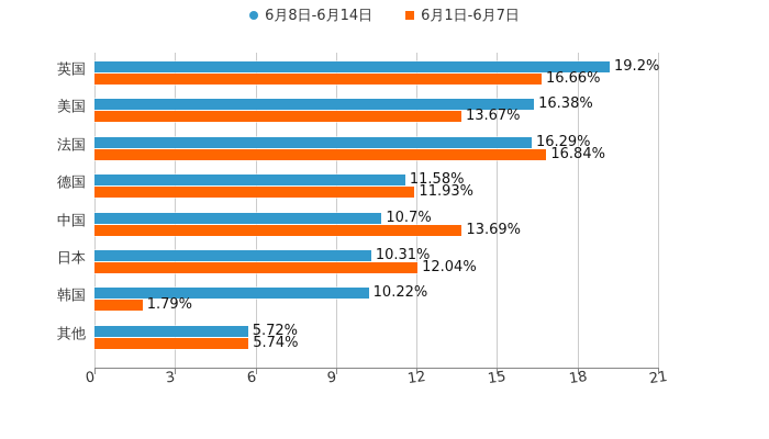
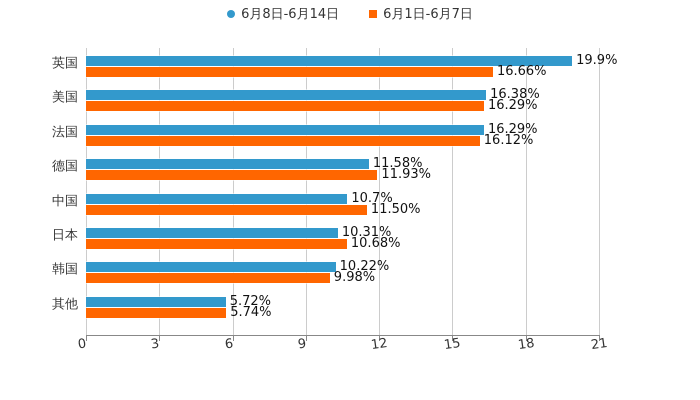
6月8日-6月14日/英国: 19.2% -> 19.9%
6月1日-6月7日/美国: 13.67% -> 16.29%
6月1日-6月7日/法国: 16.84% -> 16.12%
6月1日-6月7日/中国: 13.69% -> 11.50%
6月1日-6月7日/日本: 12.04% -> 10.68%
6月1日-6月7日/韩国: 1.79% -> 9.98%
